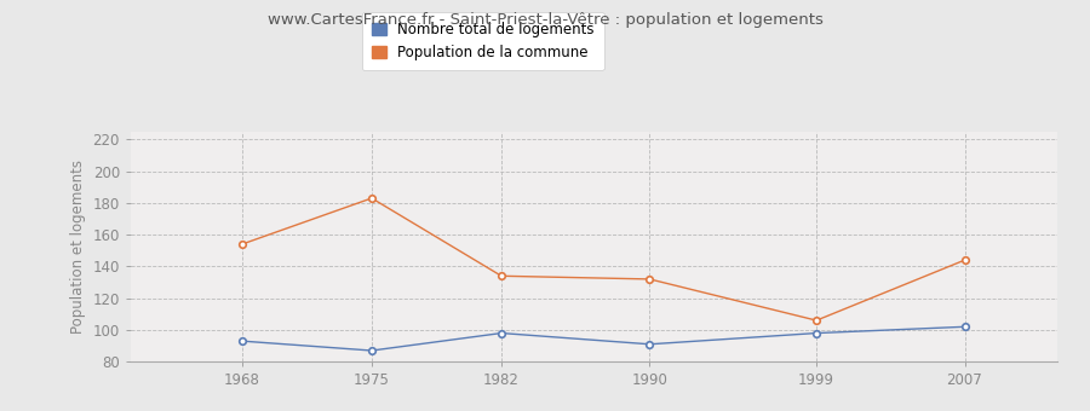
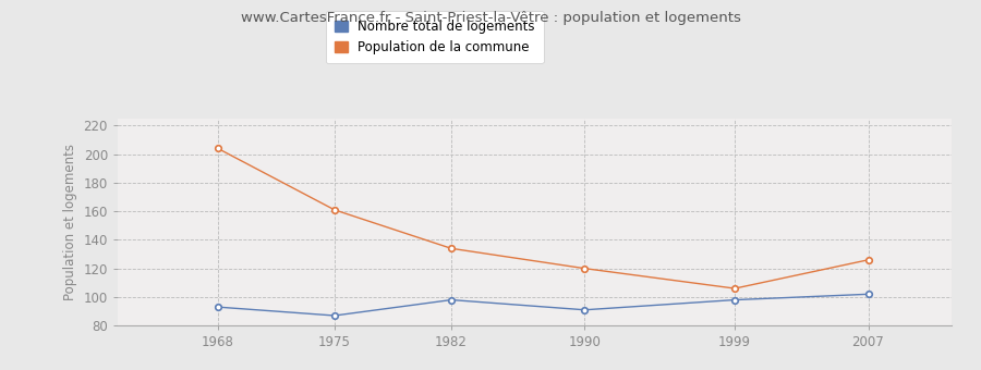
Population de la commune/1968: 154 -> 204
Population de la commune/1975: 183 -> 161
Population de la commune/1990: 132 -> 120
Population de la commune/2007: 144 -> 126
